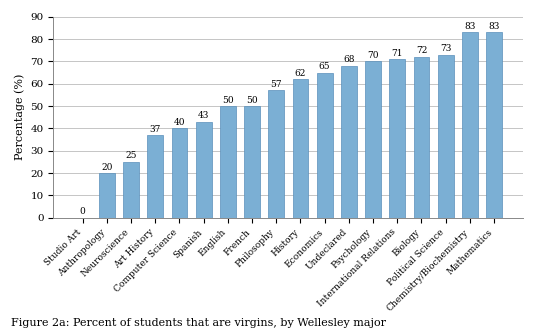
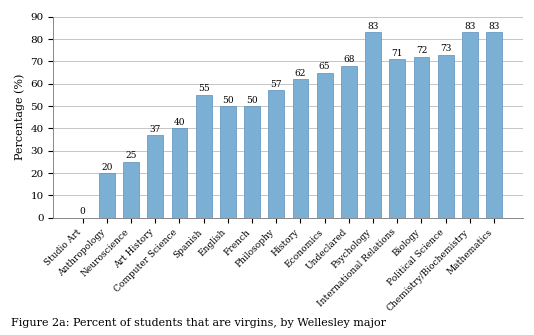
Spanish: 43 -> 55
Psychology: 70 -> 83
